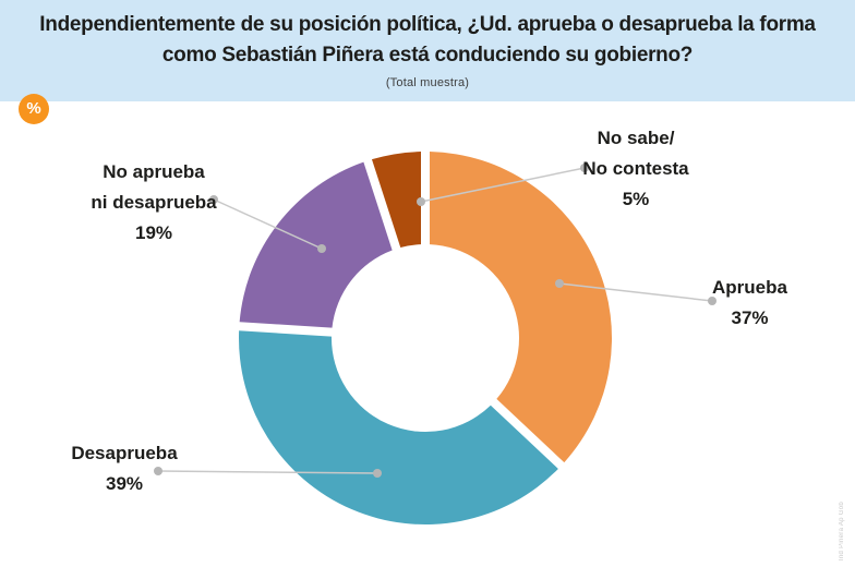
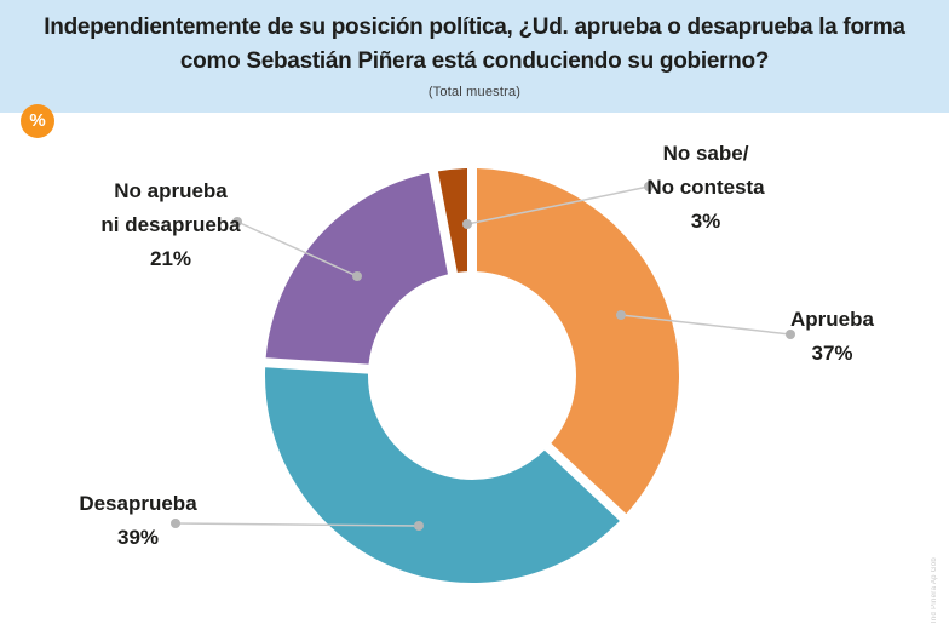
No aprueba ni desaprueba: 19% -> 21%
No sabe/ No contesta: 5% -> 3%
